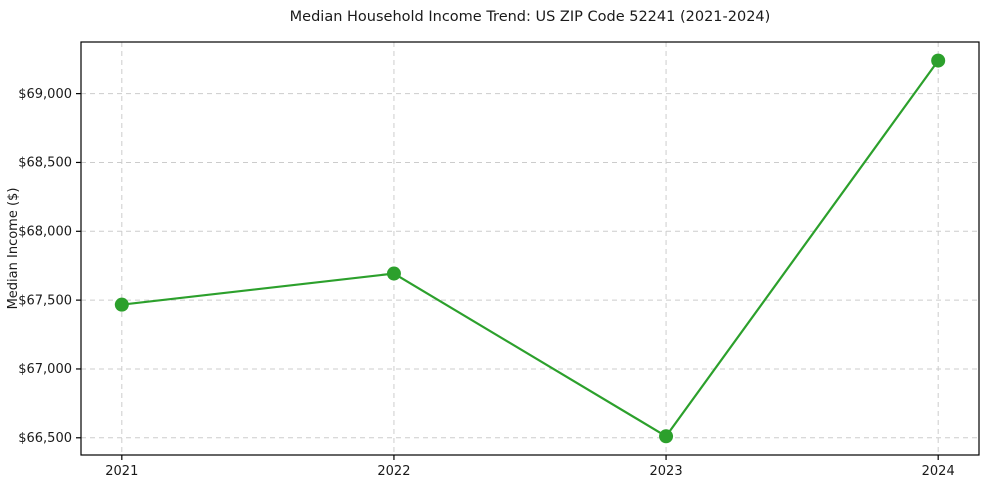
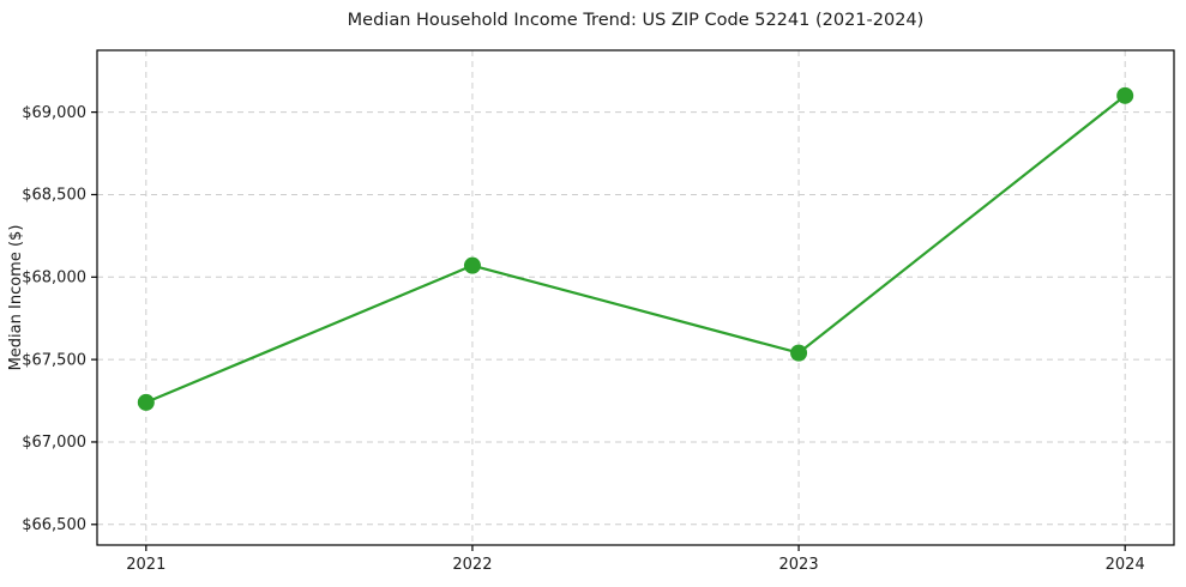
2021: $67470 -> $67240
2022: $67690 -> $68070
2023: $66510 -> $67540
2024: $69240 -> $69100
